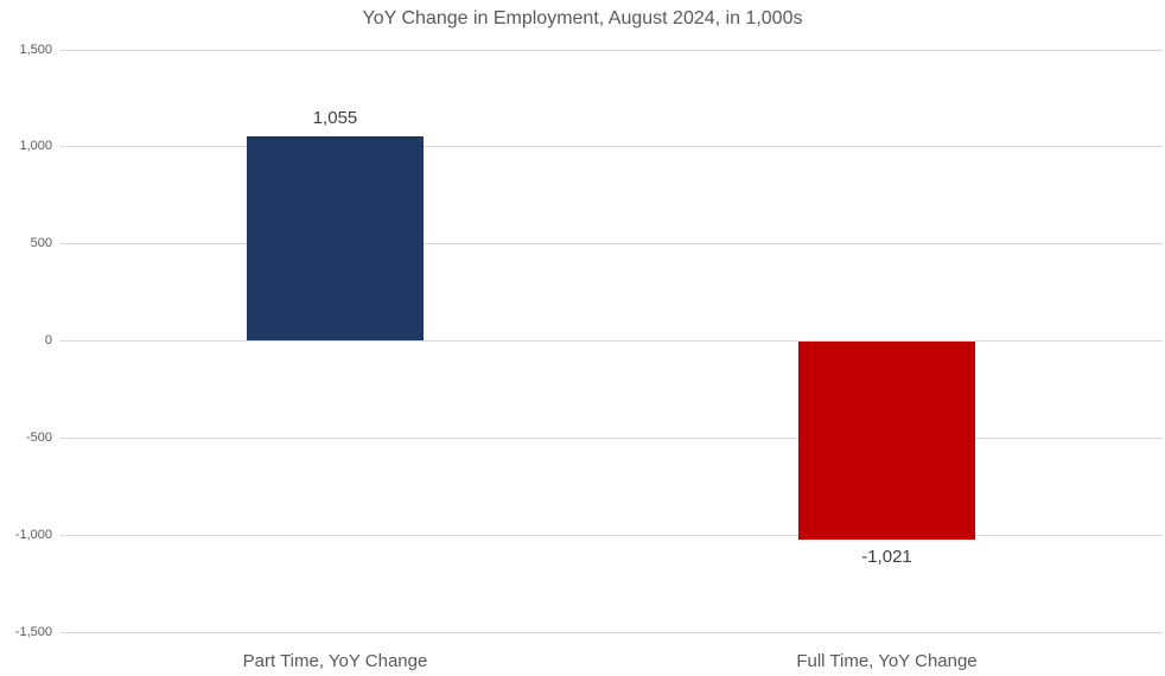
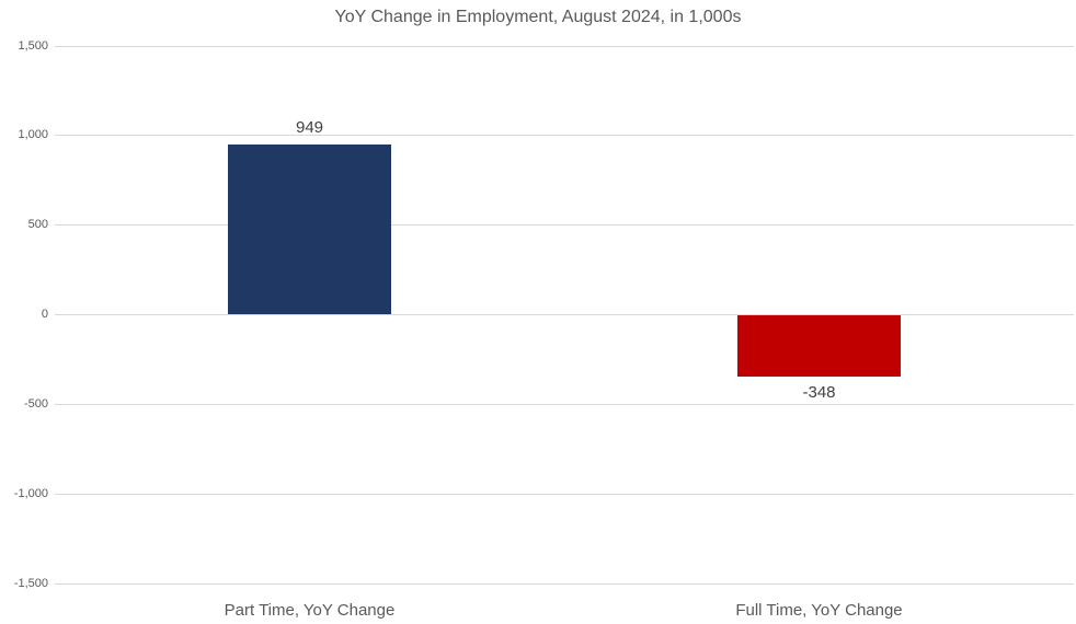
Part Time, YoY Change: 1,055 -> 949
Full Time, YoY Change: -1,021 -> -348
